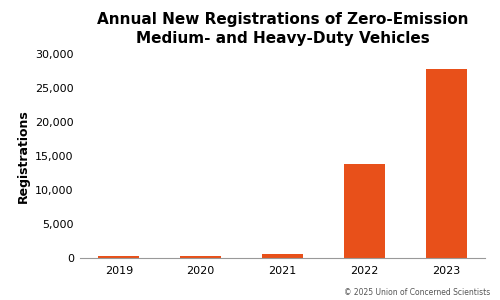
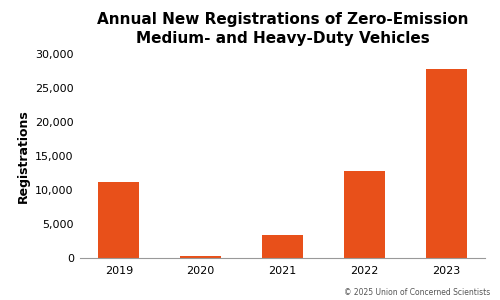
2019: 300 -> 11,200
2021: 600 -> 3,400
2022: 13,800 -> 12,800
